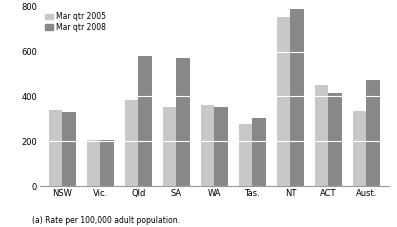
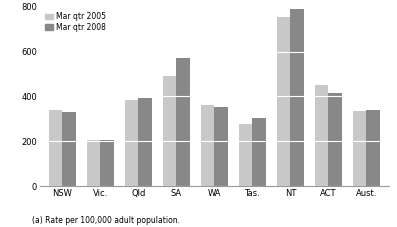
Mar qtr 2008/Qld: 580 -> 395
Mar qtr 2005/SA: 355 -> 490
Mar qtr 2008/Aust.: 475 -> 340
